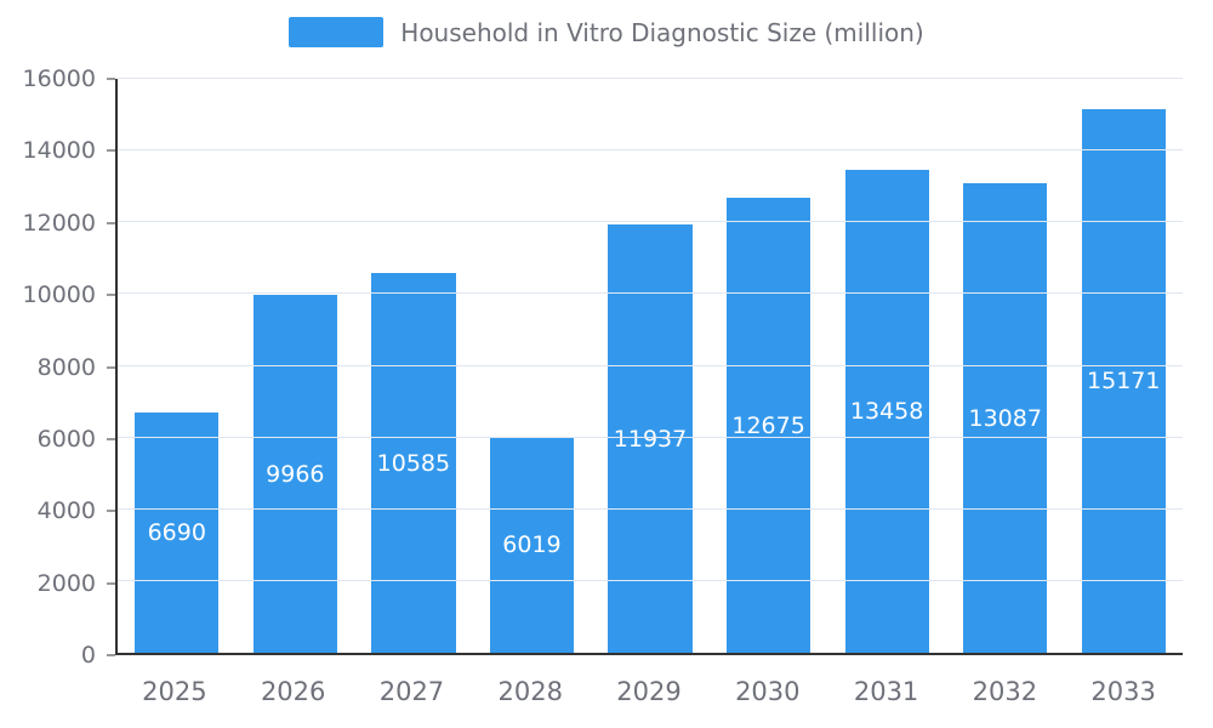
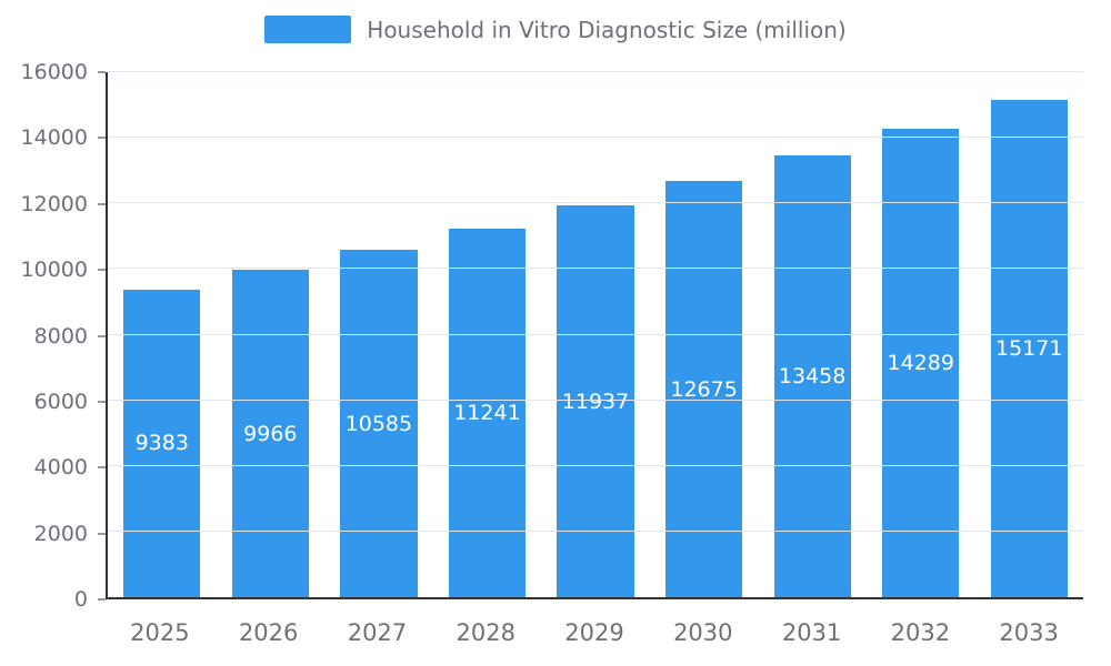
2025: 6690 -> 9383
2028: 6019 -> 11241
2032: 13087 -> 14289
